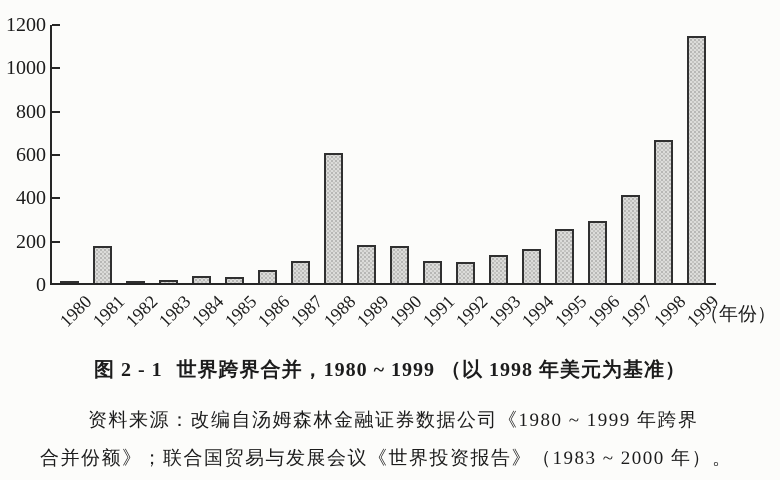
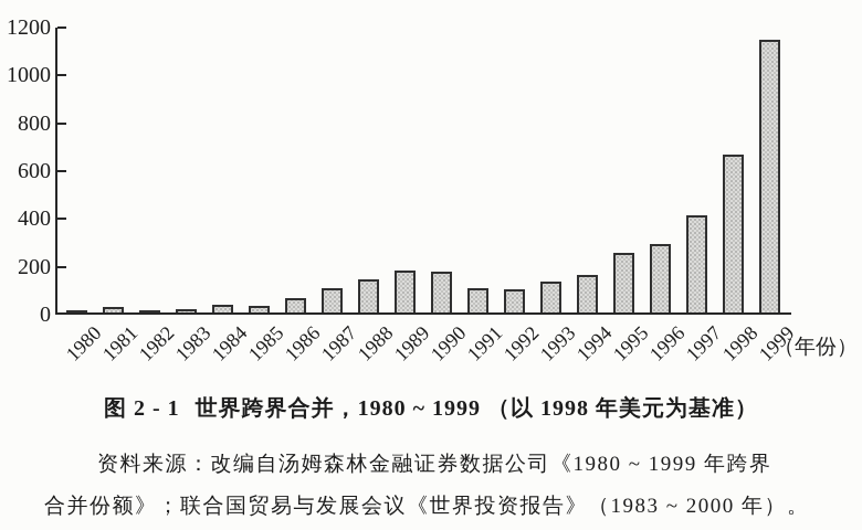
1981: 170 -> 20
1988: 600 -> 140
